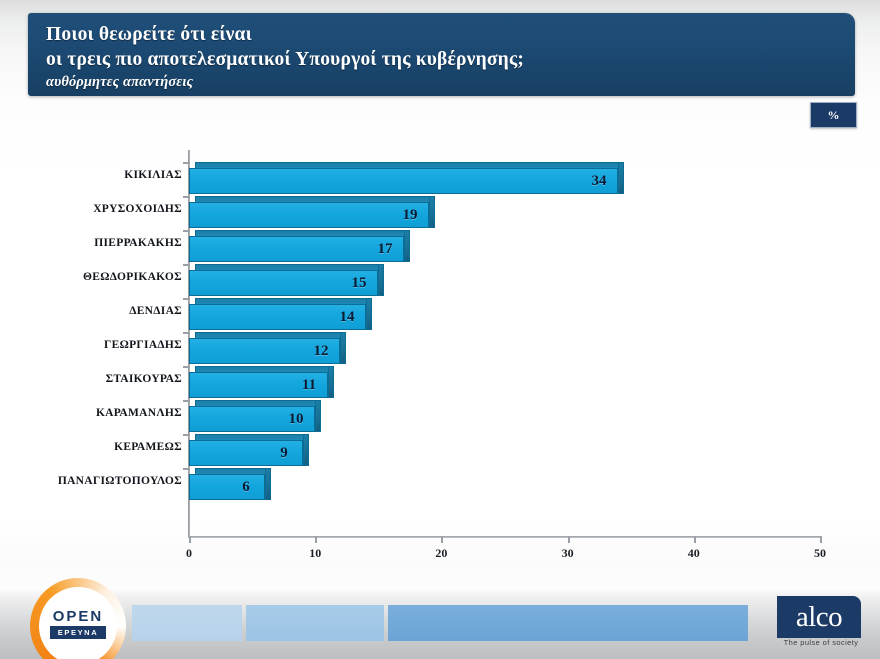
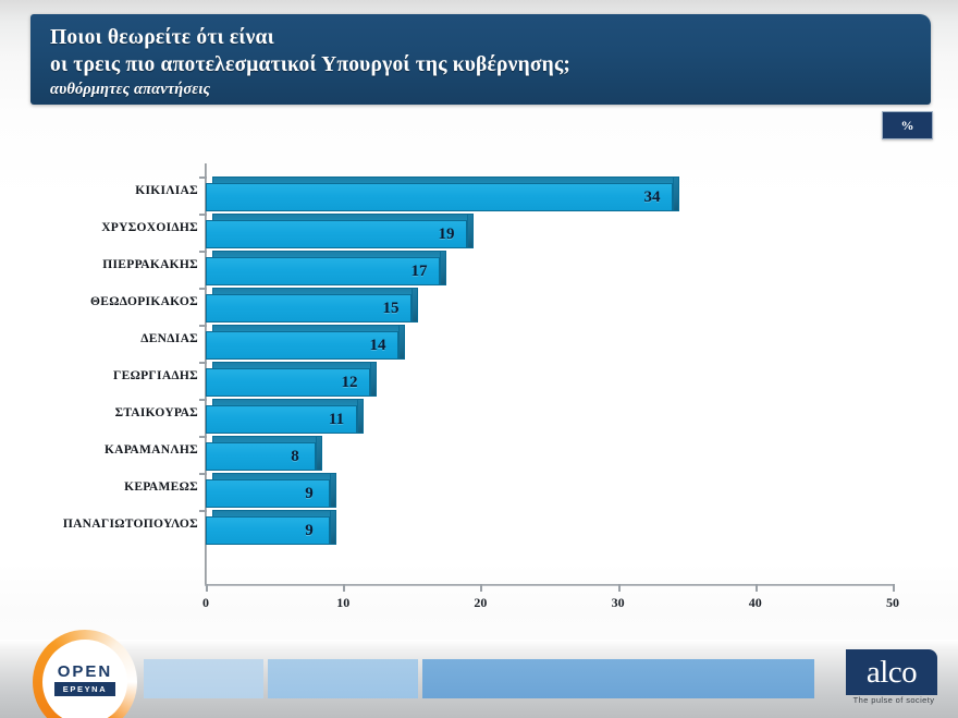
ΚΑΡΑΜΑΝΛΗΣ: 10 -> 8
ΠΑΝΑΓΙΩΤΟΠΟΥΛΟΣ: 6 -> 9
